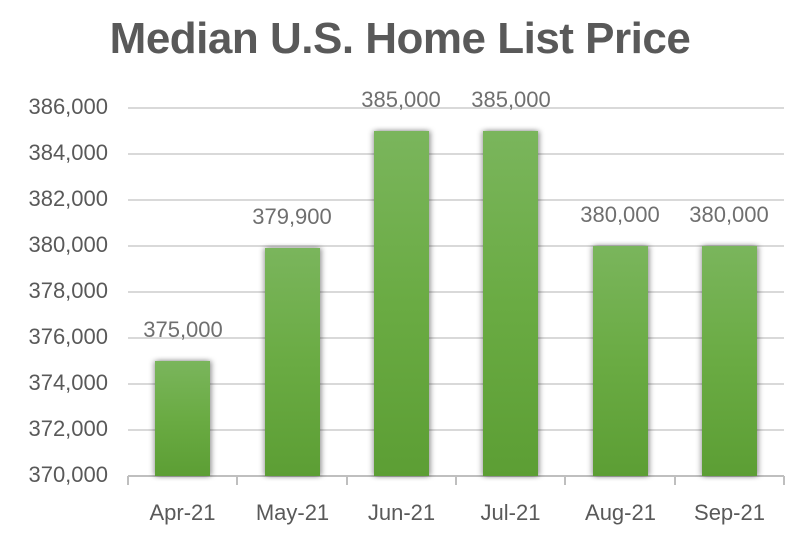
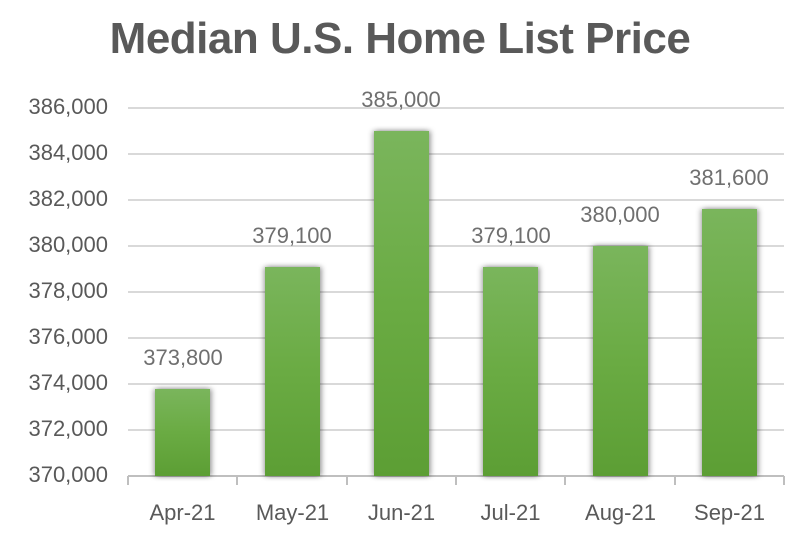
Apr-21: 375,000 -> 373,800
May-21: 379,900 -> 379,100
Jul-21: 385,000 -> 379,100
Sep-21: 380,000 -> 381,600
